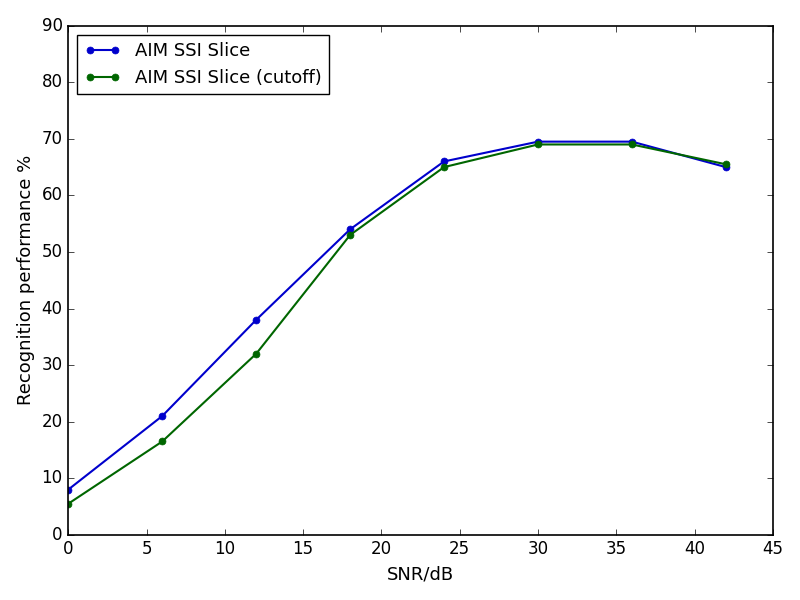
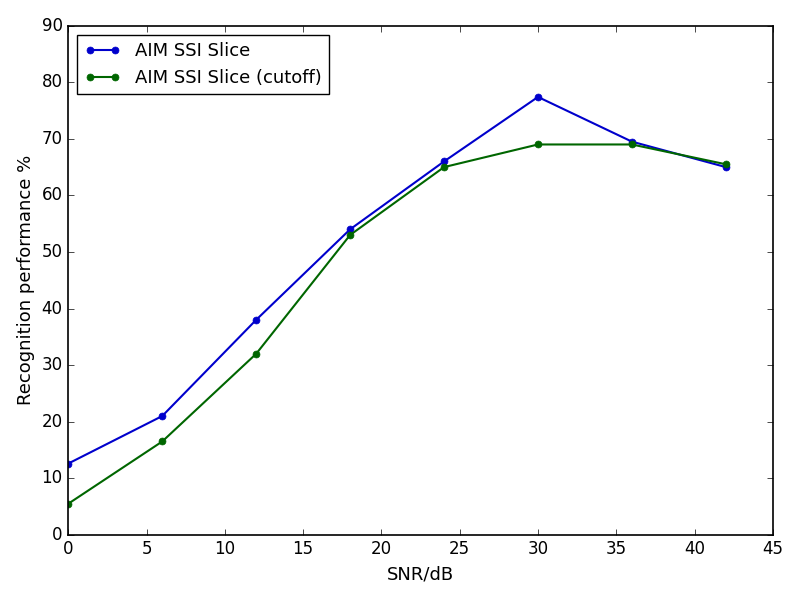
AIM SSI Slice/0: 8.0 -> 12.6
AIM SSI Slice/30: 69.5 -> 77.4
